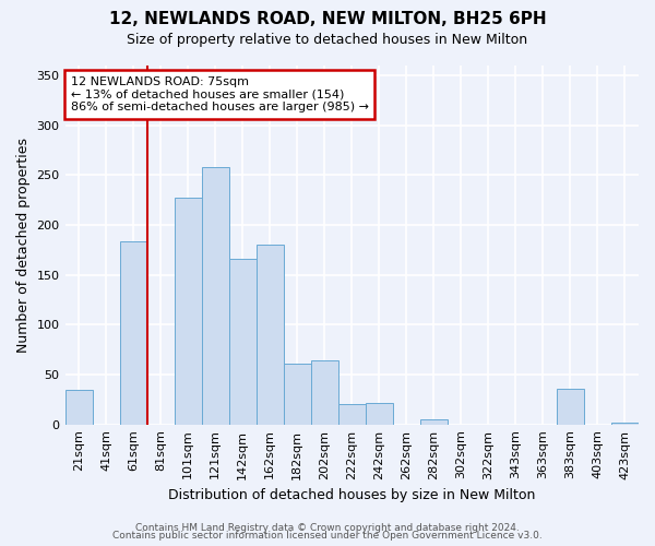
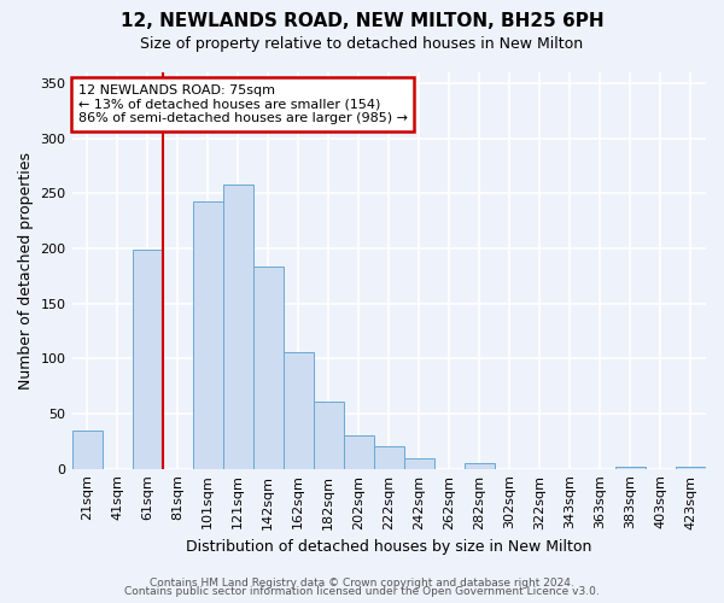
61sqm: 184 -> 199
101sqm: 228 -> 243
142sqm: 166 -> 184
162sqm: 180 -> 106
202sqm: 64 -> 30
242sqm: 22 -> 10
383sqm: 36 -> 2
